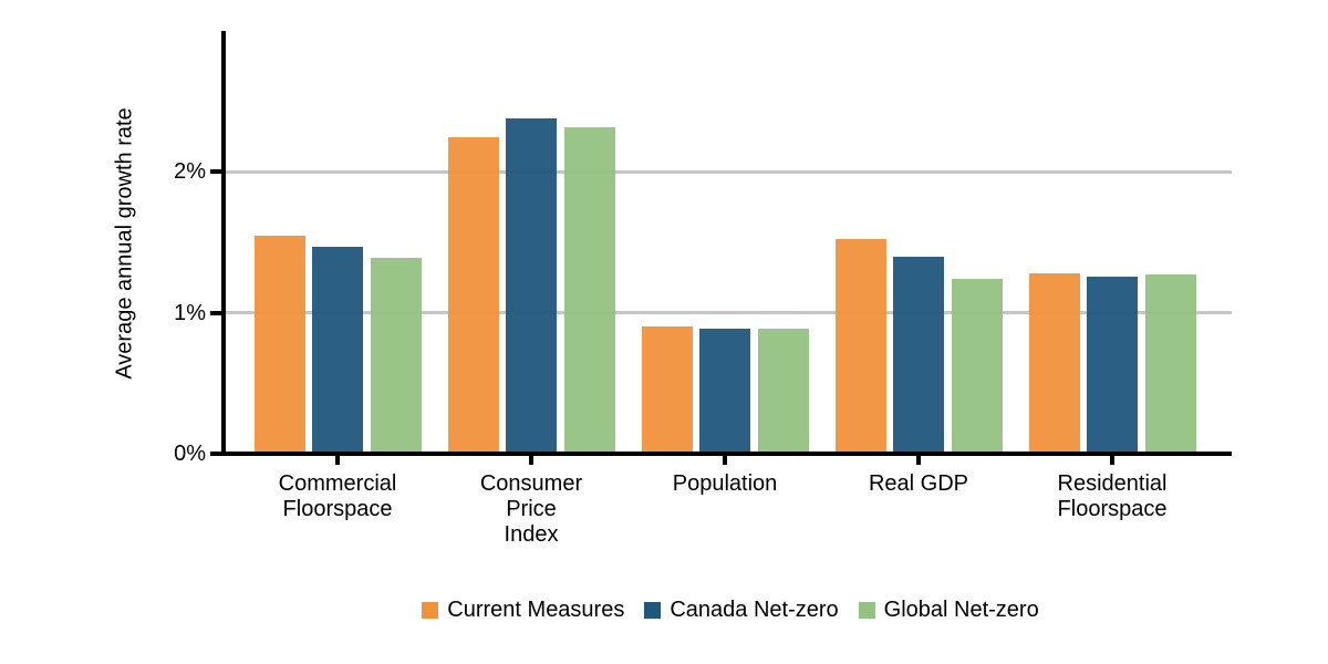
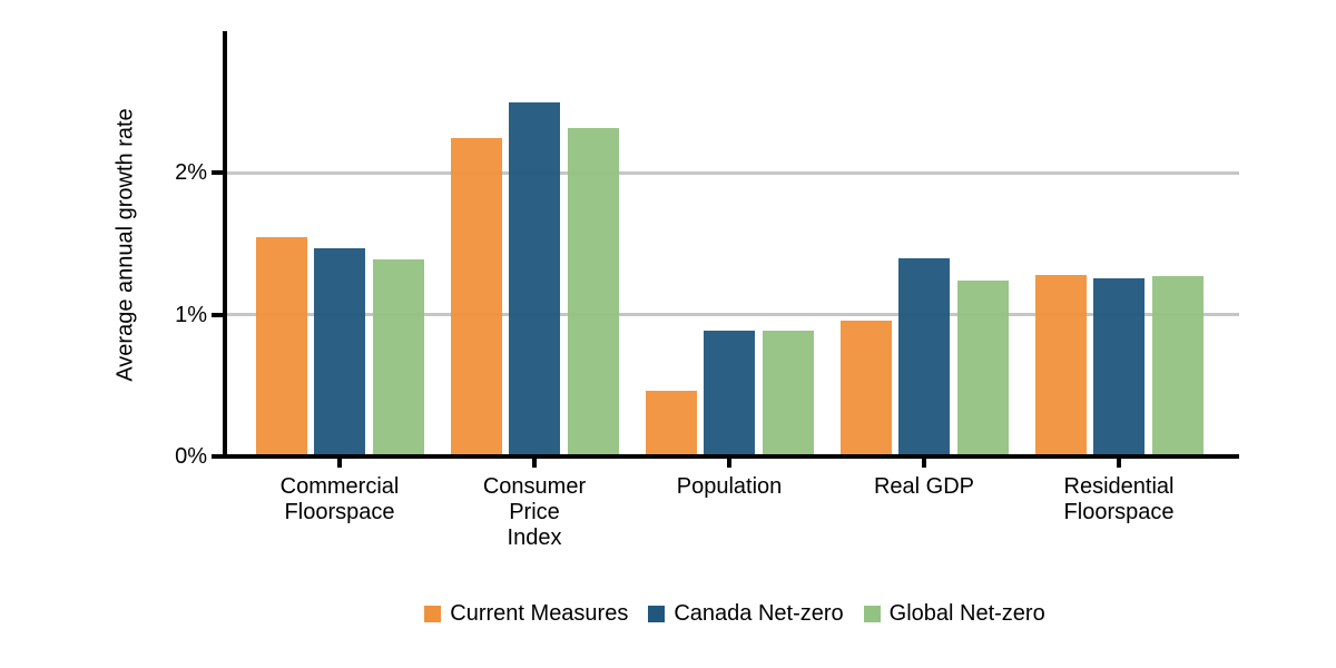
Canada Net-zero/Consumer Price Index: 2.38% -> 2.50%
Current Measures/Population: 0.90% -> 0.46%
Current Measures/Real GDP: 1.52% -> 0.96%
